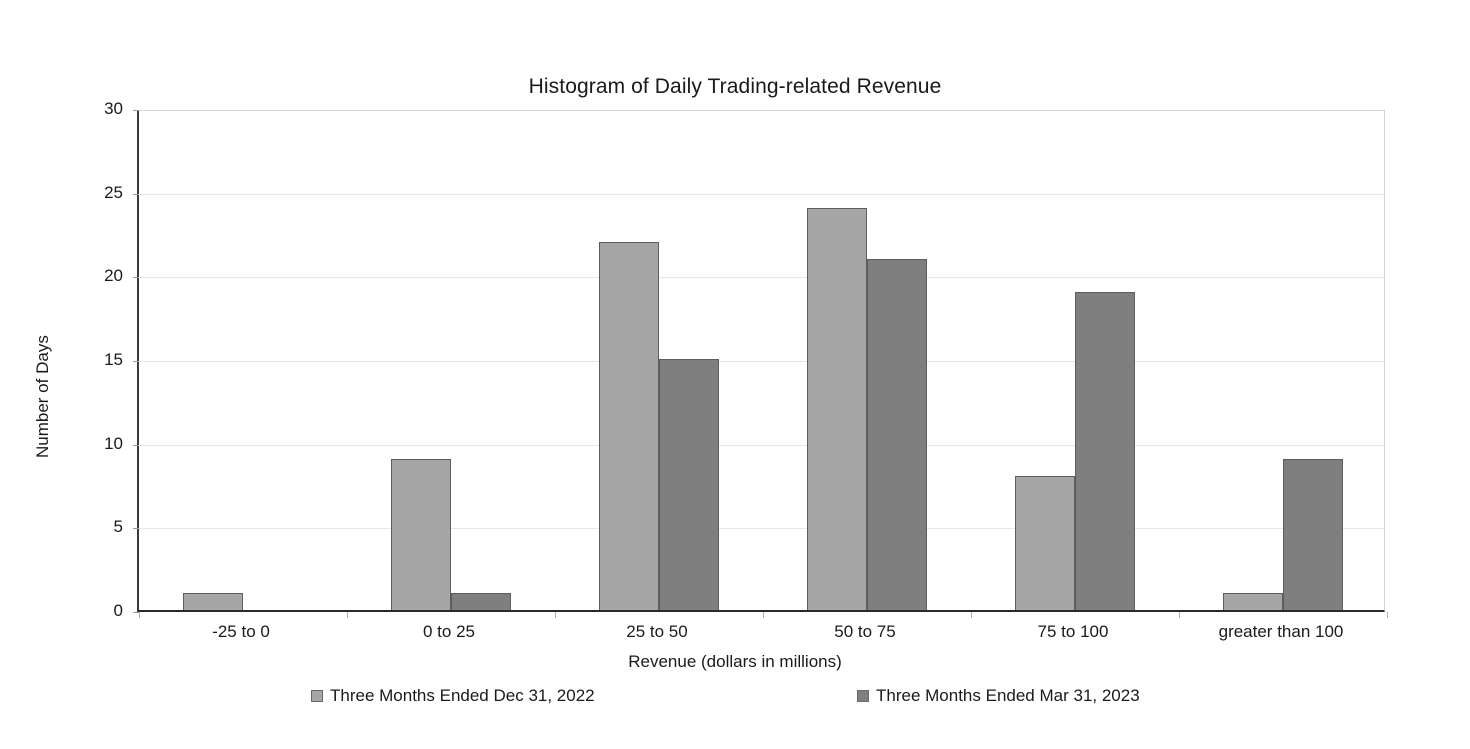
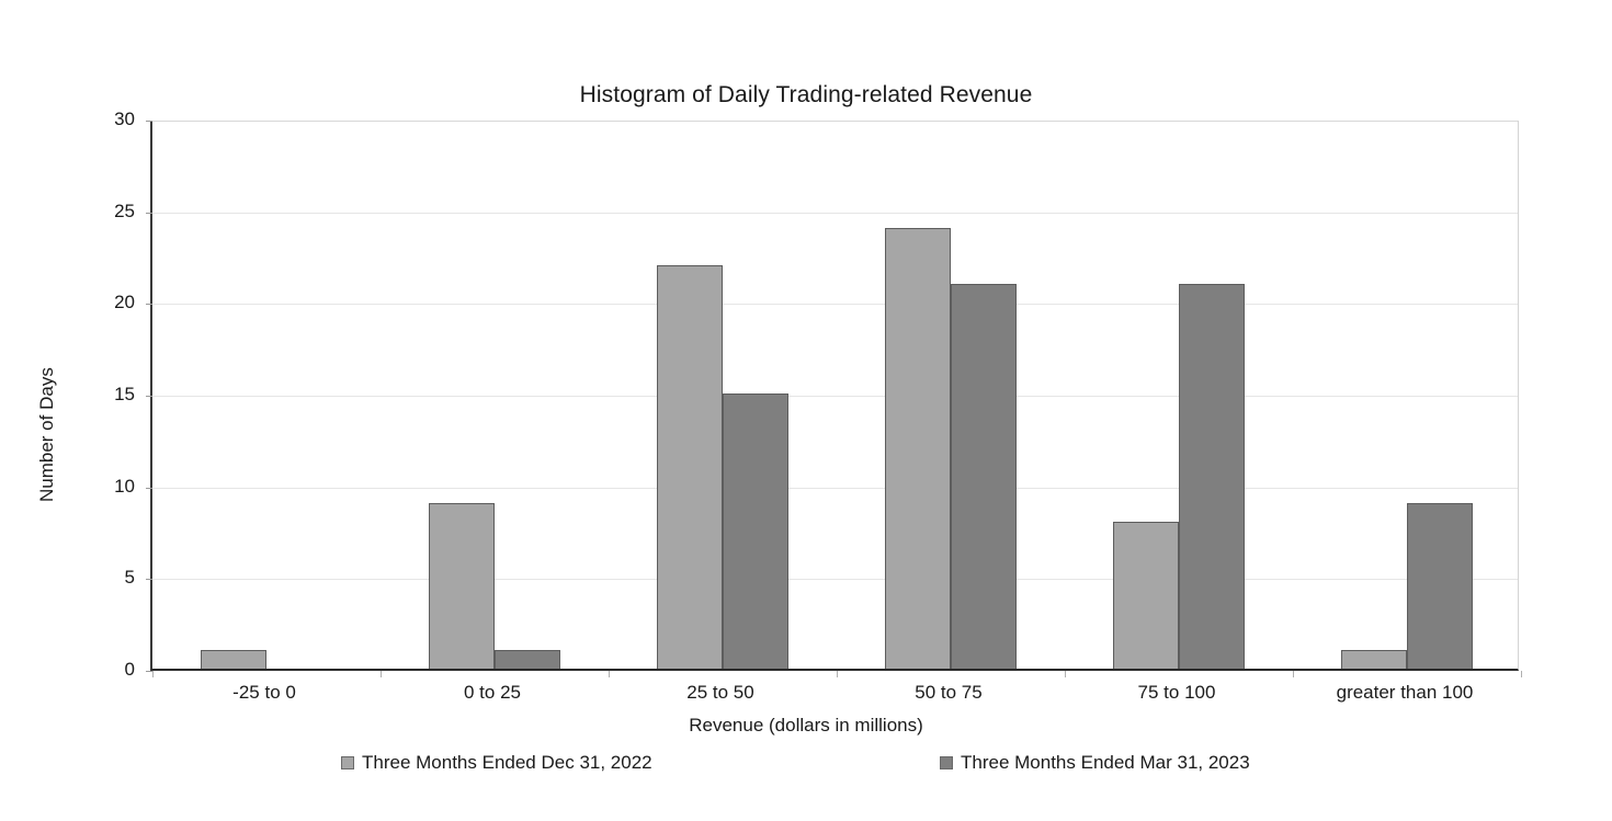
Three Months Ended Mar 31, 2023/75 to 100: 19 -> 21
